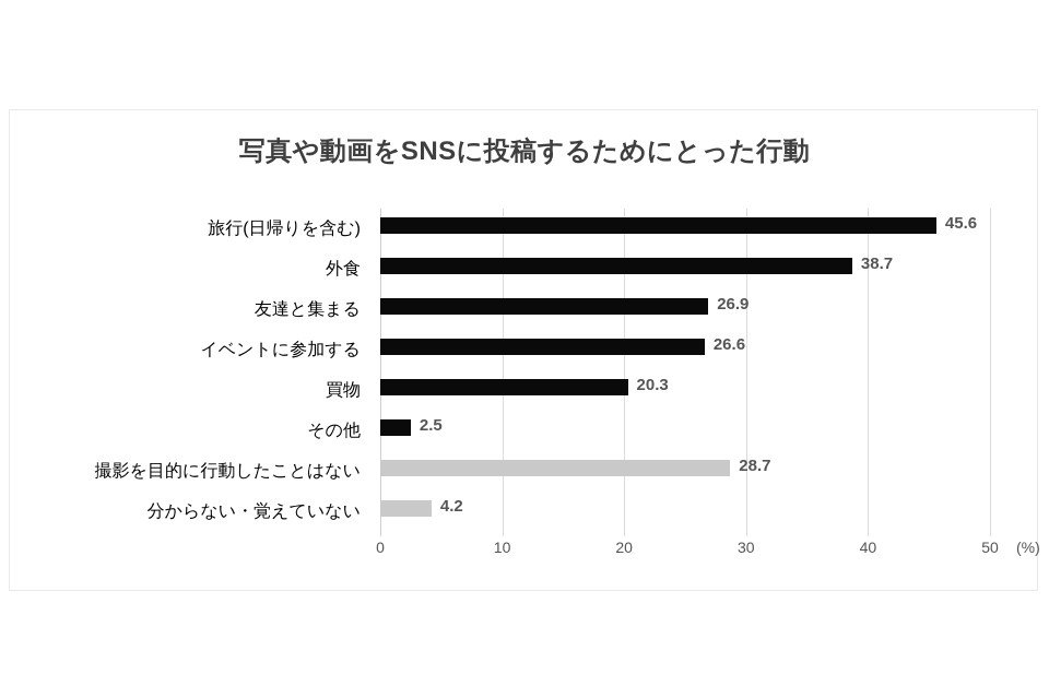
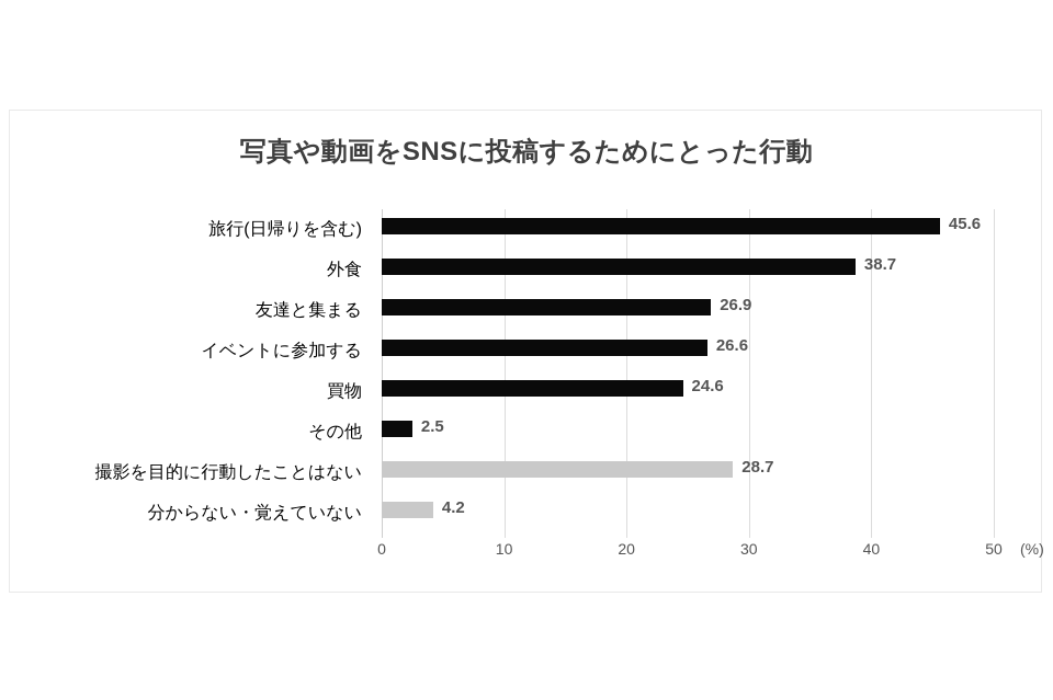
買物: 20.3 -> 24.6
